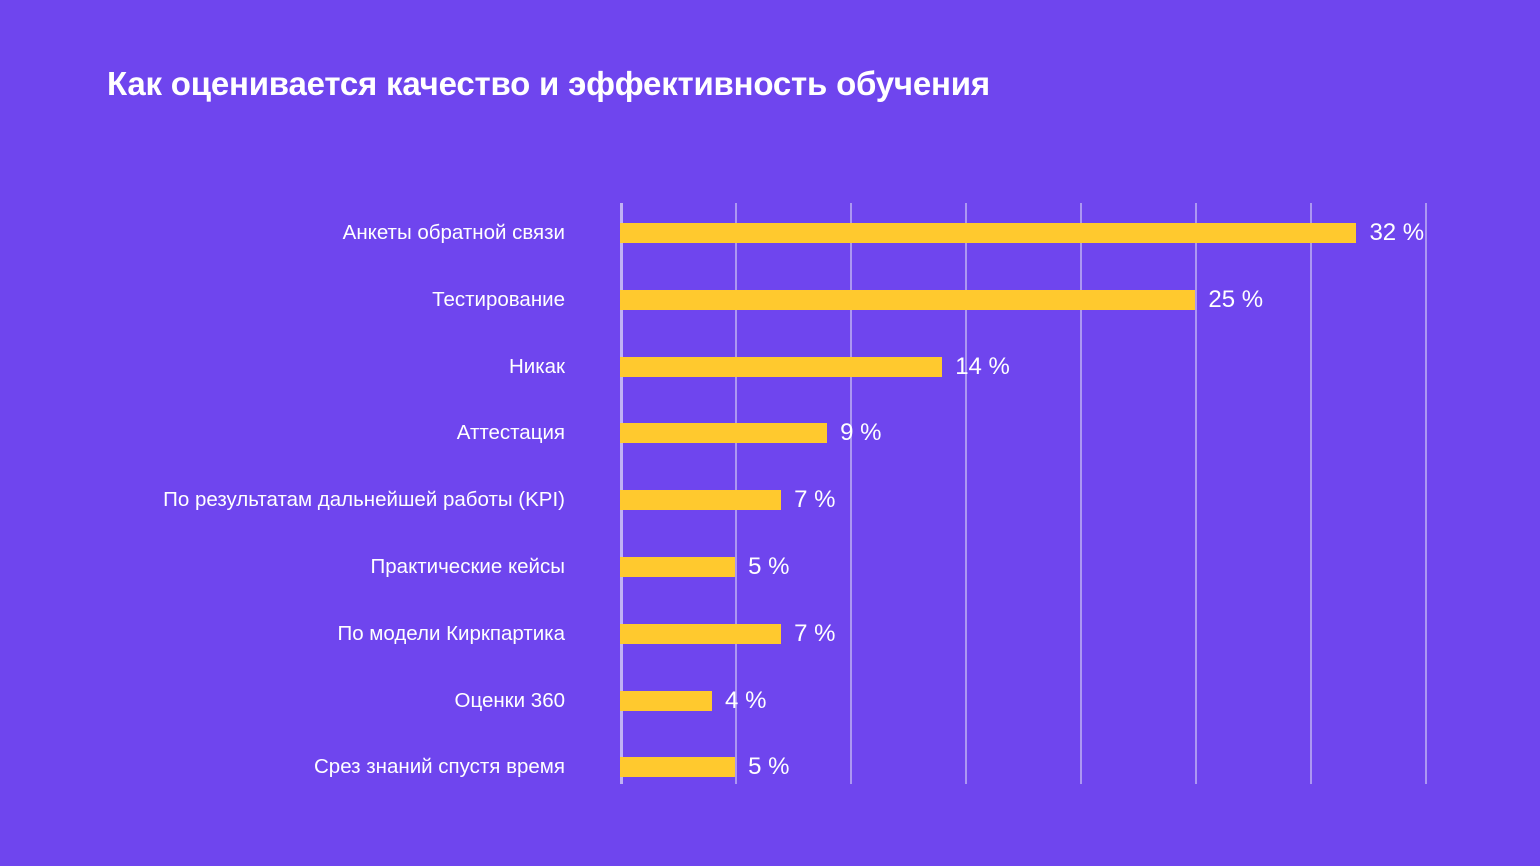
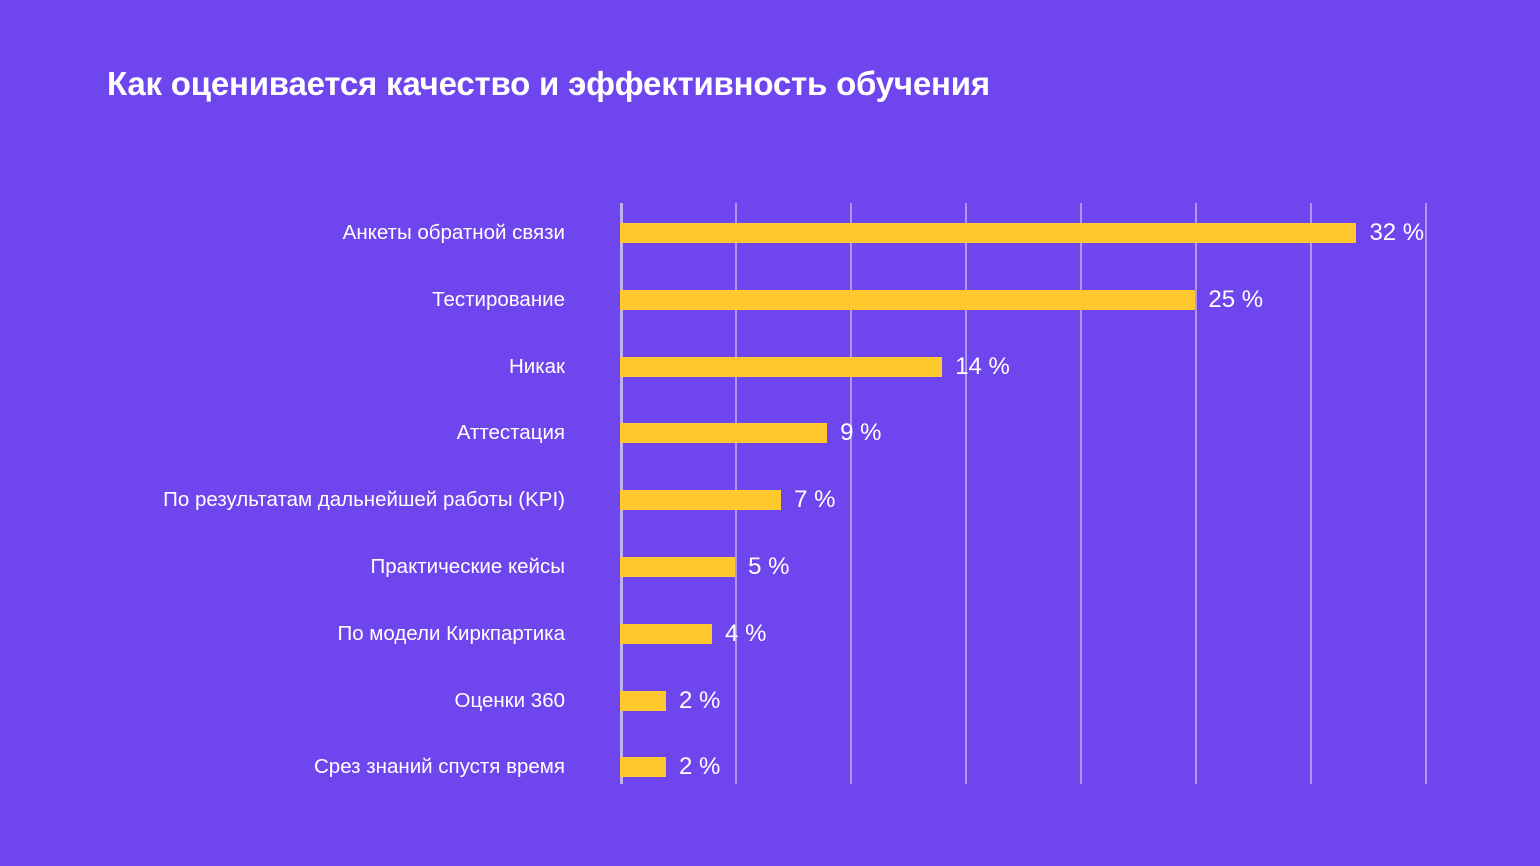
По модели Киркпартика: 7 -> 4
Оценки 360: 4 -> 2
Срез знаний спустя время: 5 -> 2
